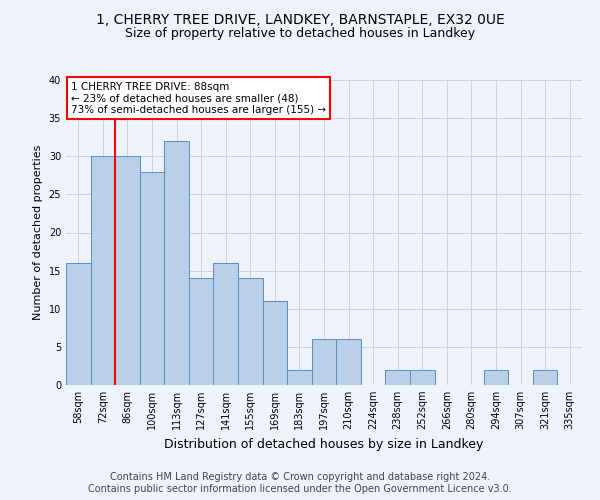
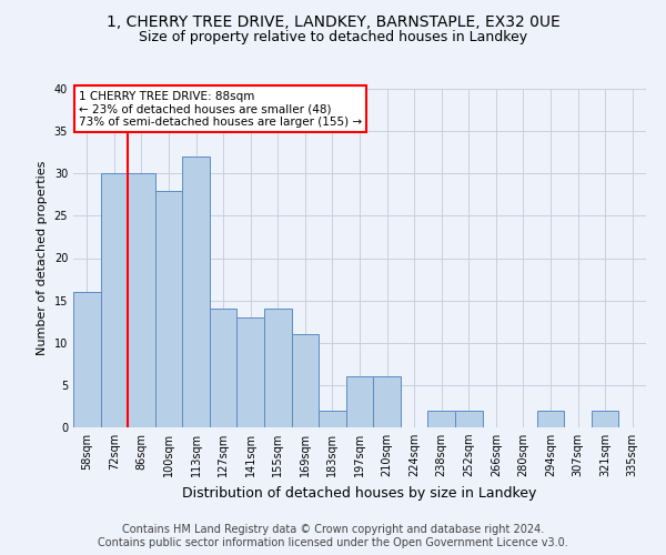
141sqm: 16 -> 13
